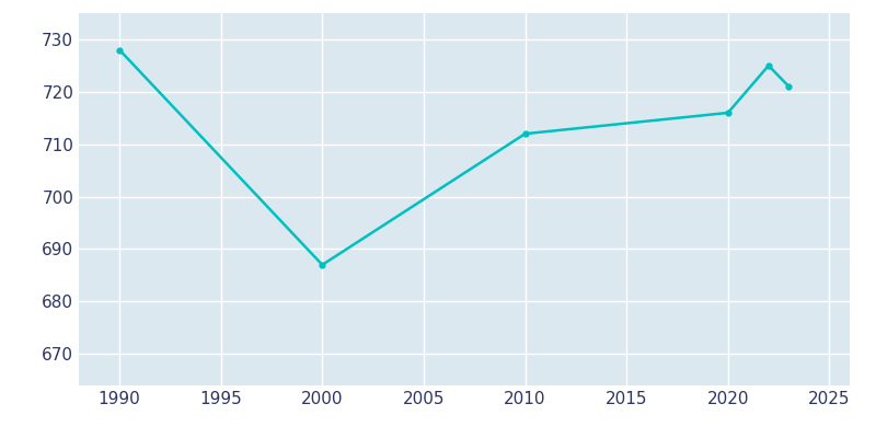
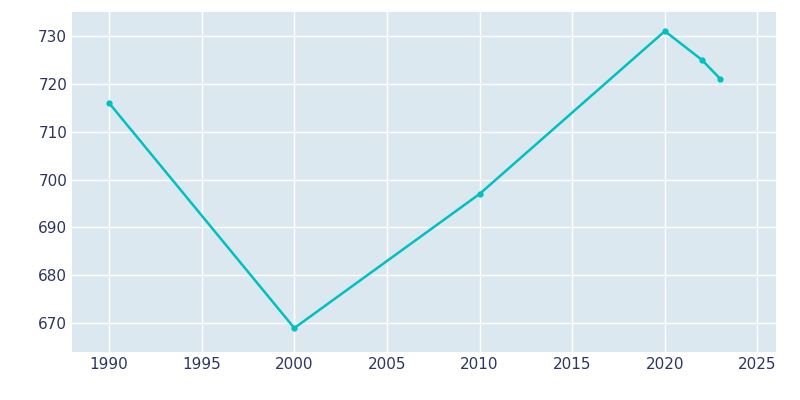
1990: 728 -> 716
2000: 687 -> 669
2010: 712 -> 697
2020: 716 -> 731
